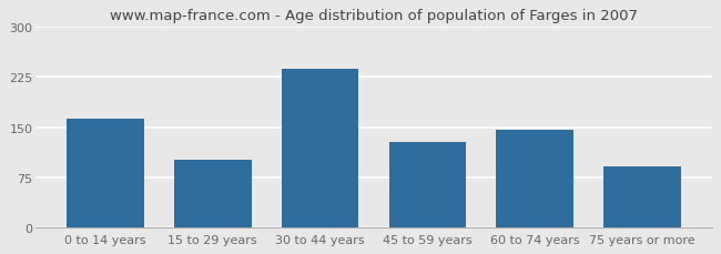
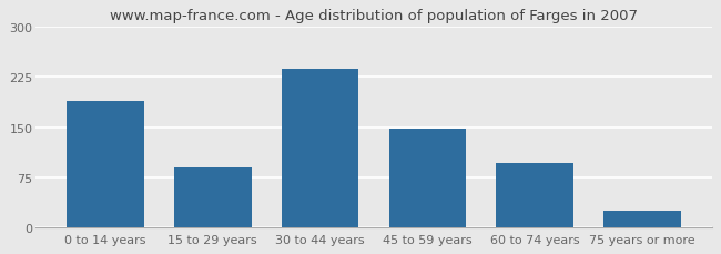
0 to 14 years: 162 -> 190
15 to 29 years: 102 -> 90
45 to 59 years: 128 -> 148
60 to 74 years: 146 -> 97
75 years or more: 92 -> 25
